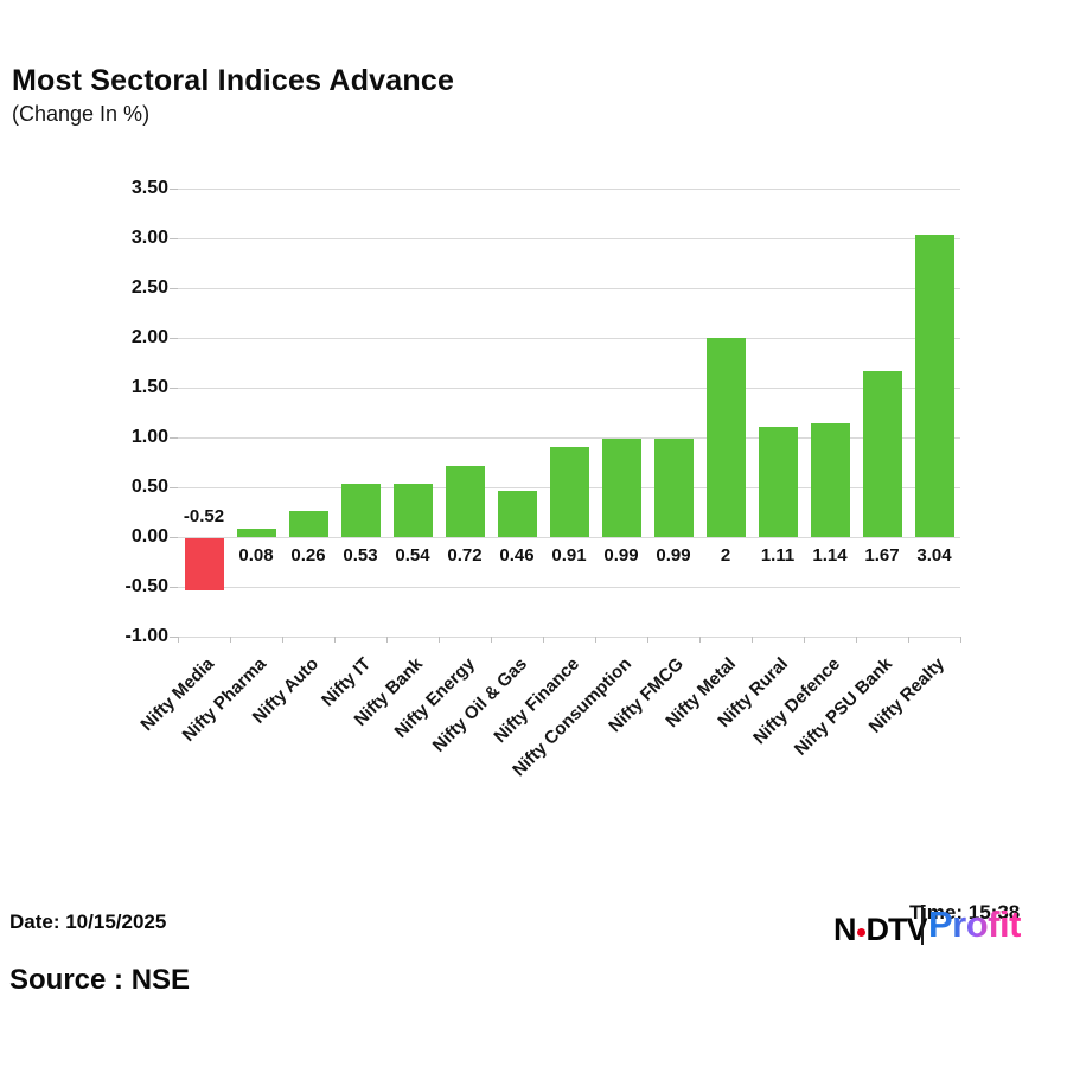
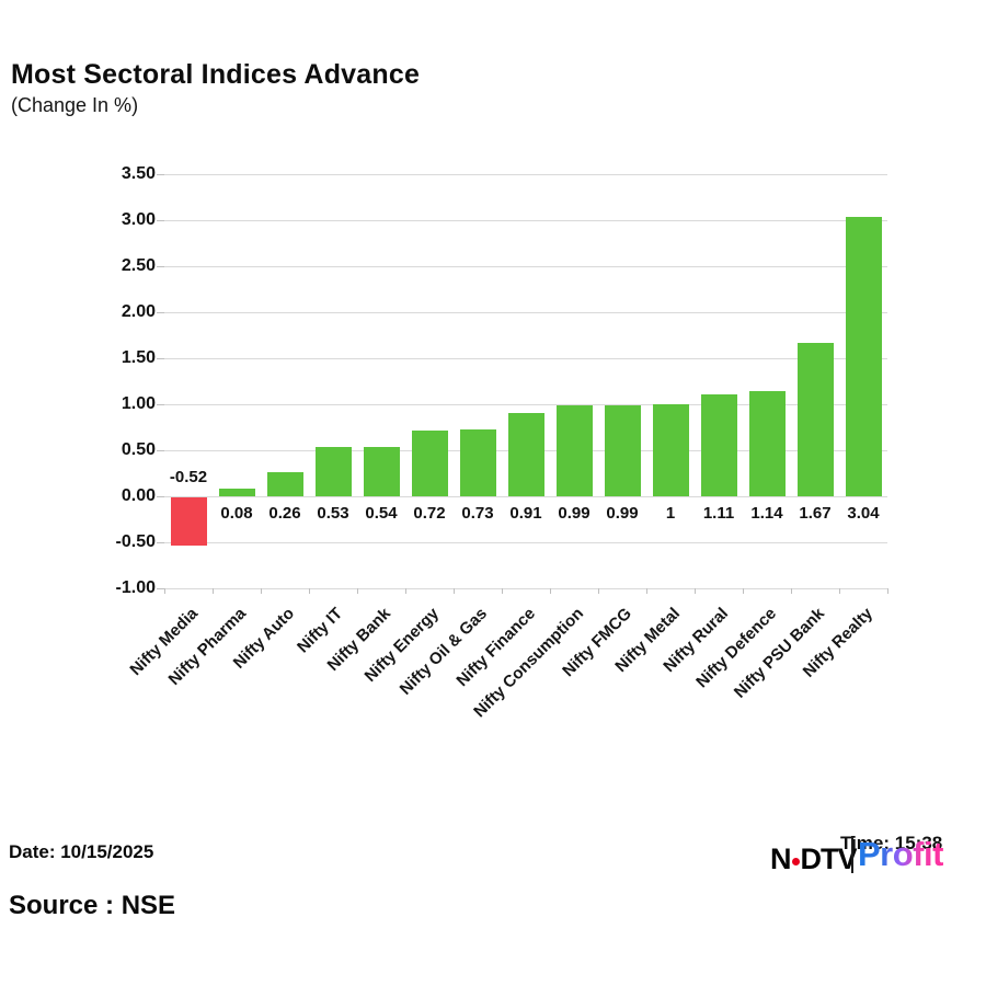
Nifty Oil & Gas: 0.46 -> 0.73
Nifty Metal: 2 -> 1
